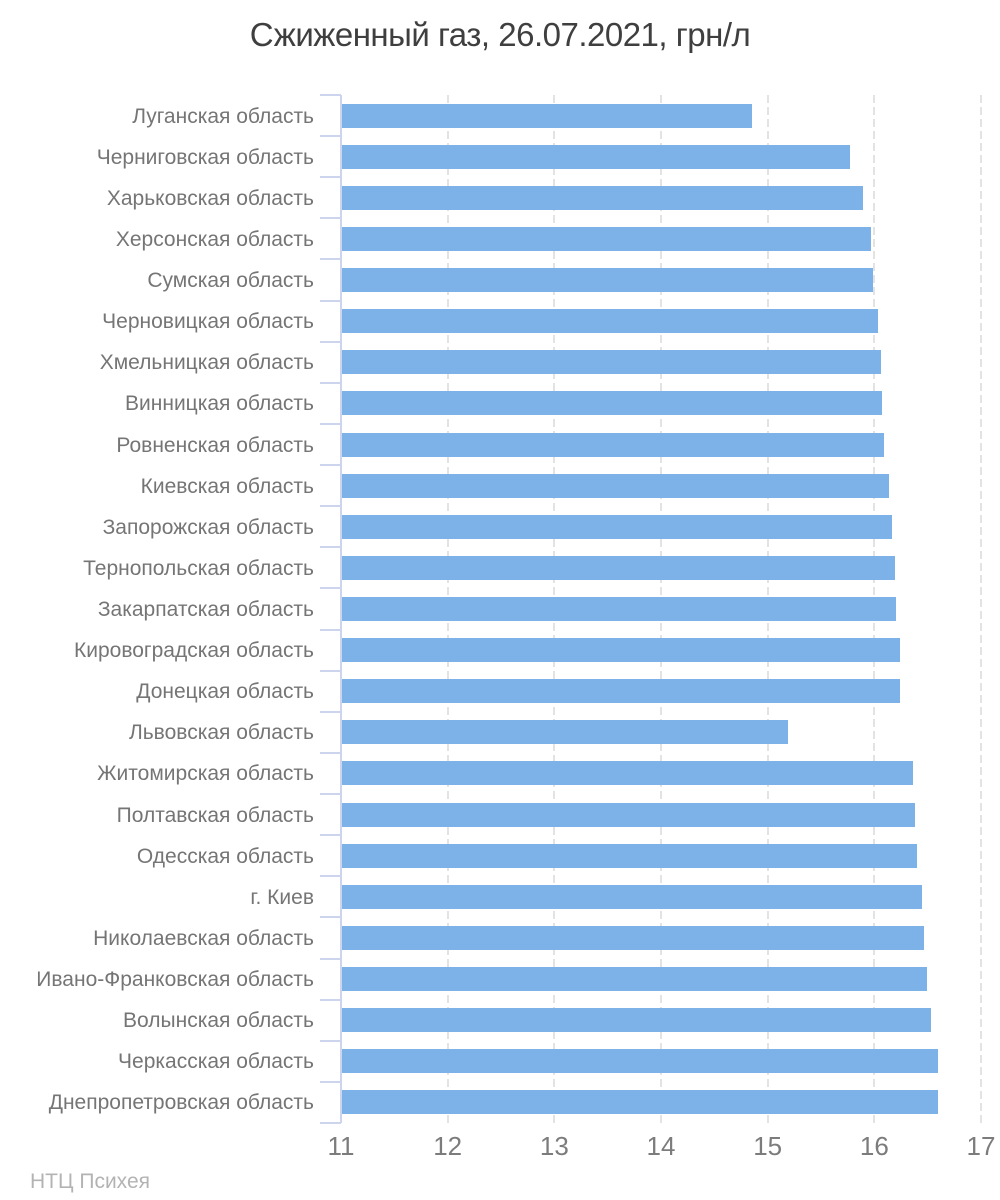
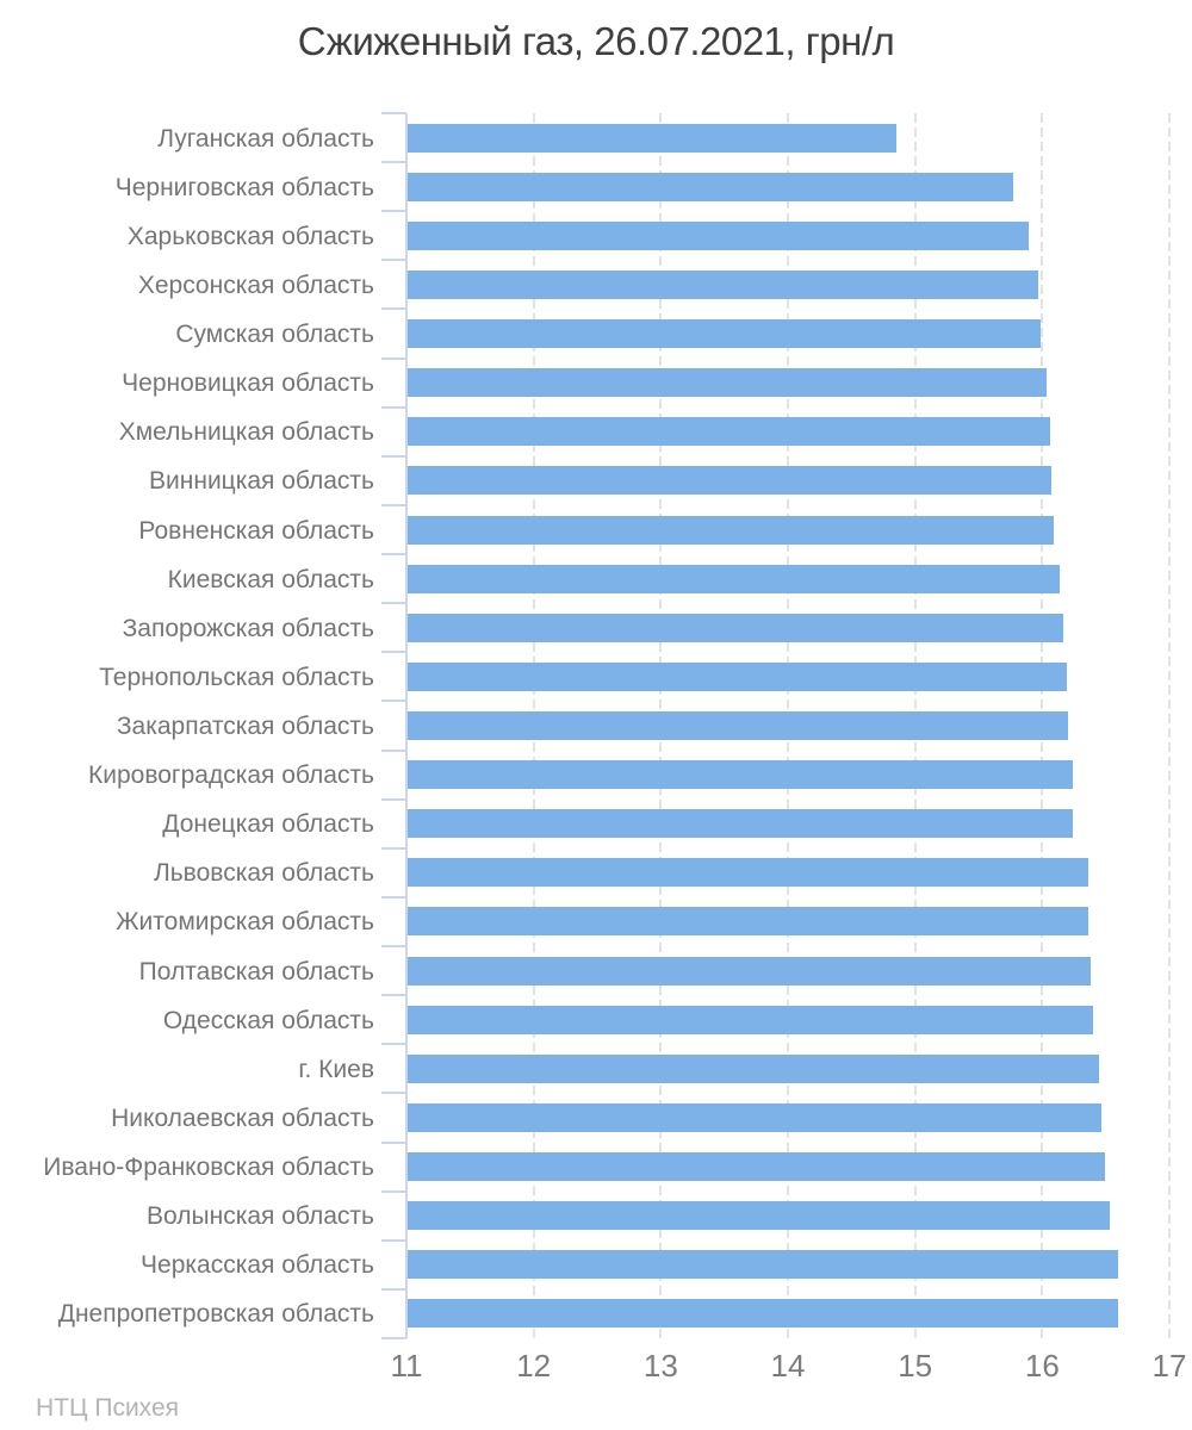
Львовская область: 15.19 -> 16.36
